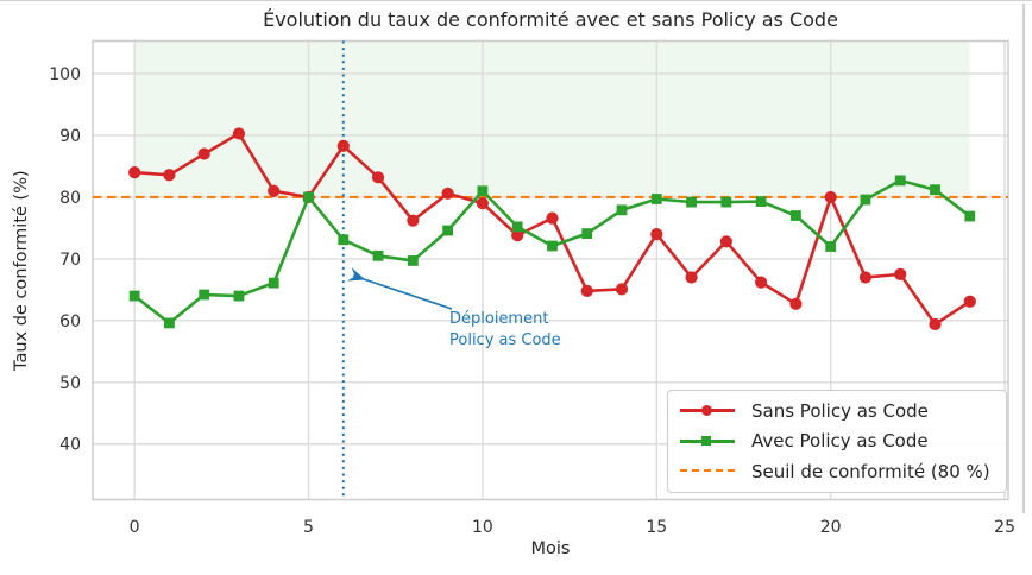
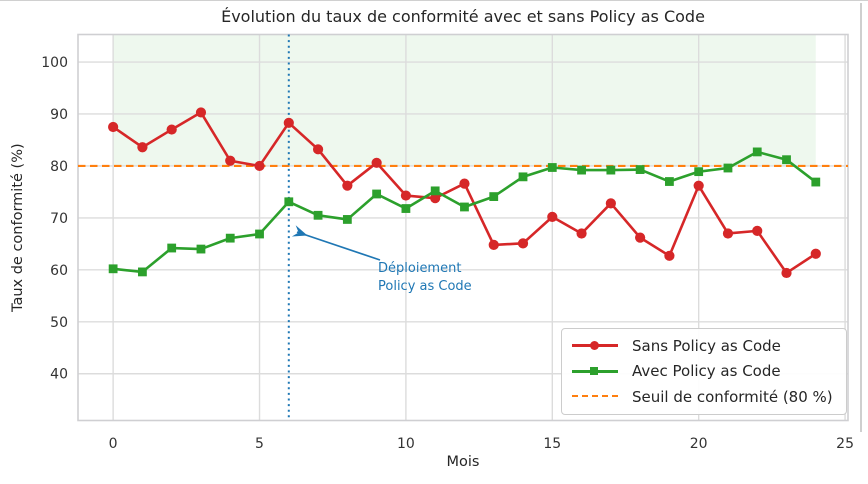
Sans Policy as Code/0: 84 -> 88
Avec Policy as Code/0: 64 -> 60
Avec Policy as Code/5: 80 -> 67
Sans Policy as Code/10: 79 -> 74
Avec Policy as Code/10: 81 -> 72
Sans Policy as Code/15: 74 -> 70
Sans Policy as Code/20: 80 -> 76
Avec Policy as Code/20: 72 -> 79
